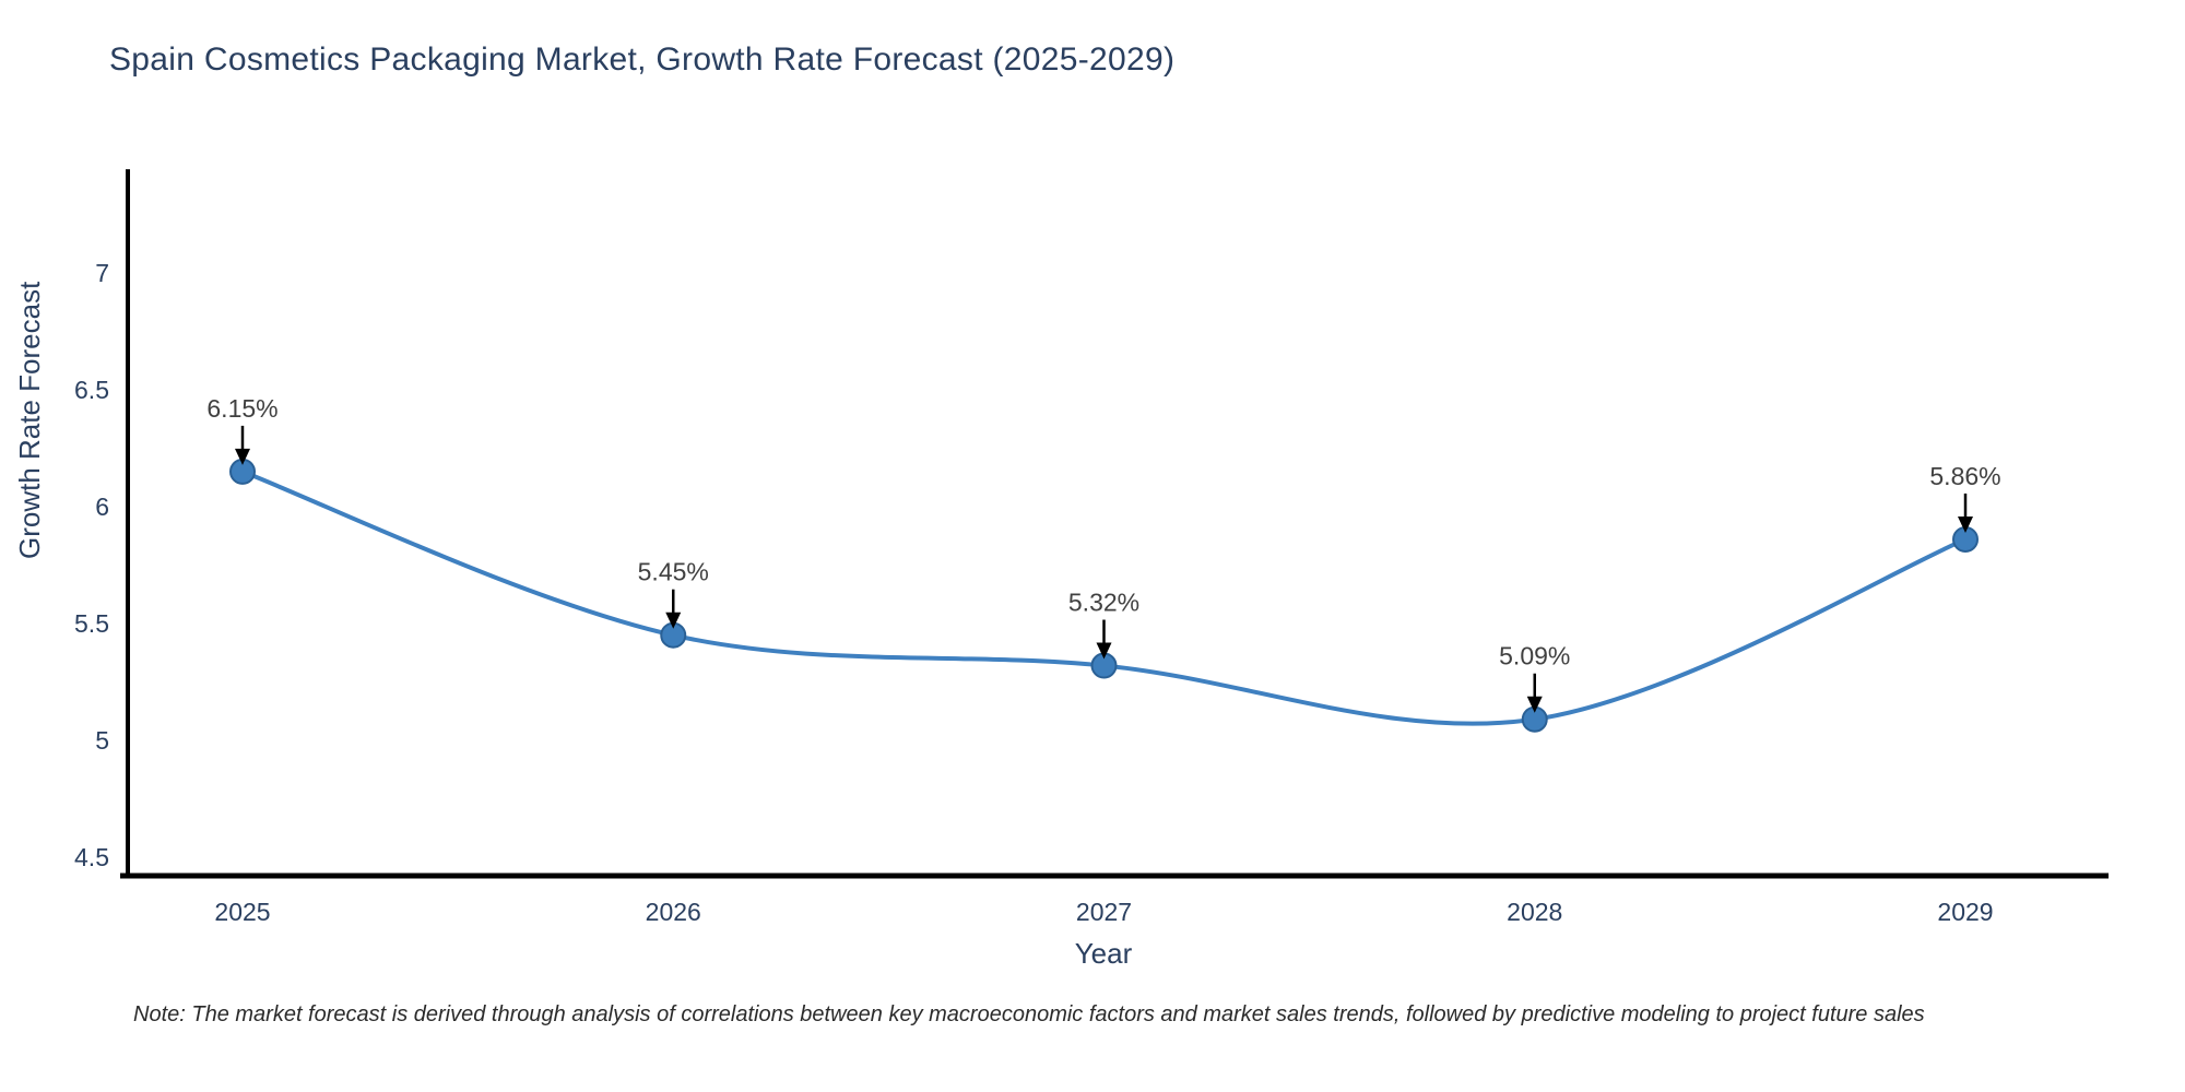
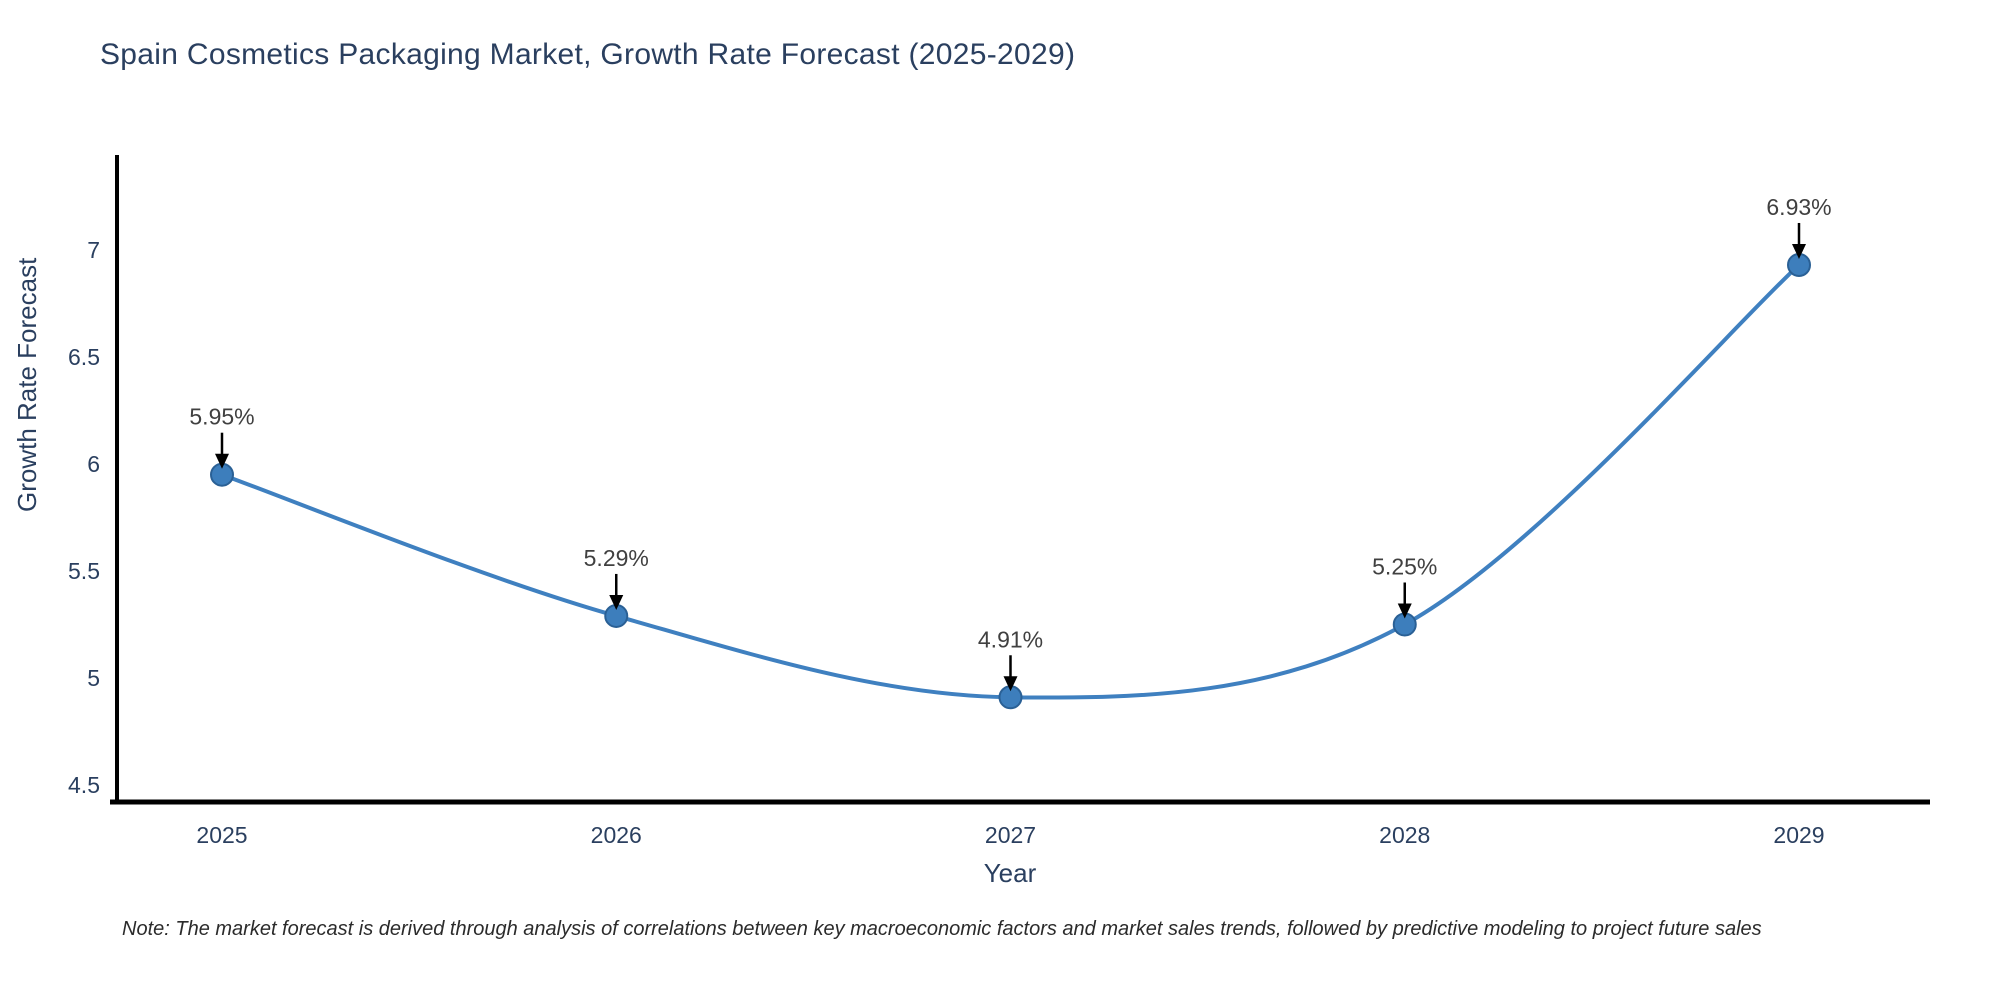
2025: 6.15% -> 5.95%
2026: 5.45% -> 5.29%
2027: 5.32% -> 4.91%
2028: 5.09% -> 5.25%
2029: 5.86% -> 6.93%
